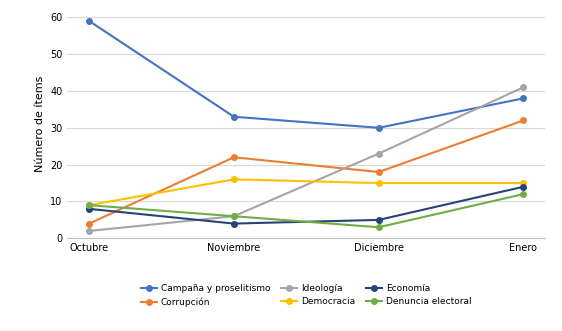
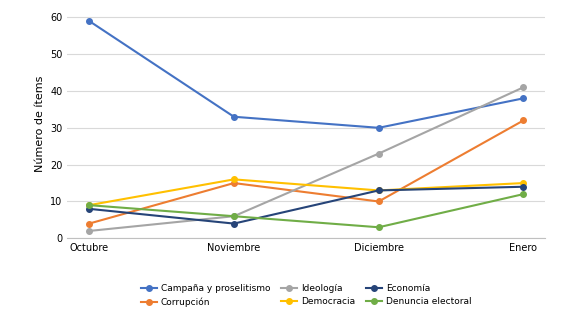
Corrupción/Noviembre: 22 -> 15
Corrupción/Diciembre: 18 -> 10
Democracia/Diciembre: 15 -> 13
Economía/Diciembre: 5 -> 13
